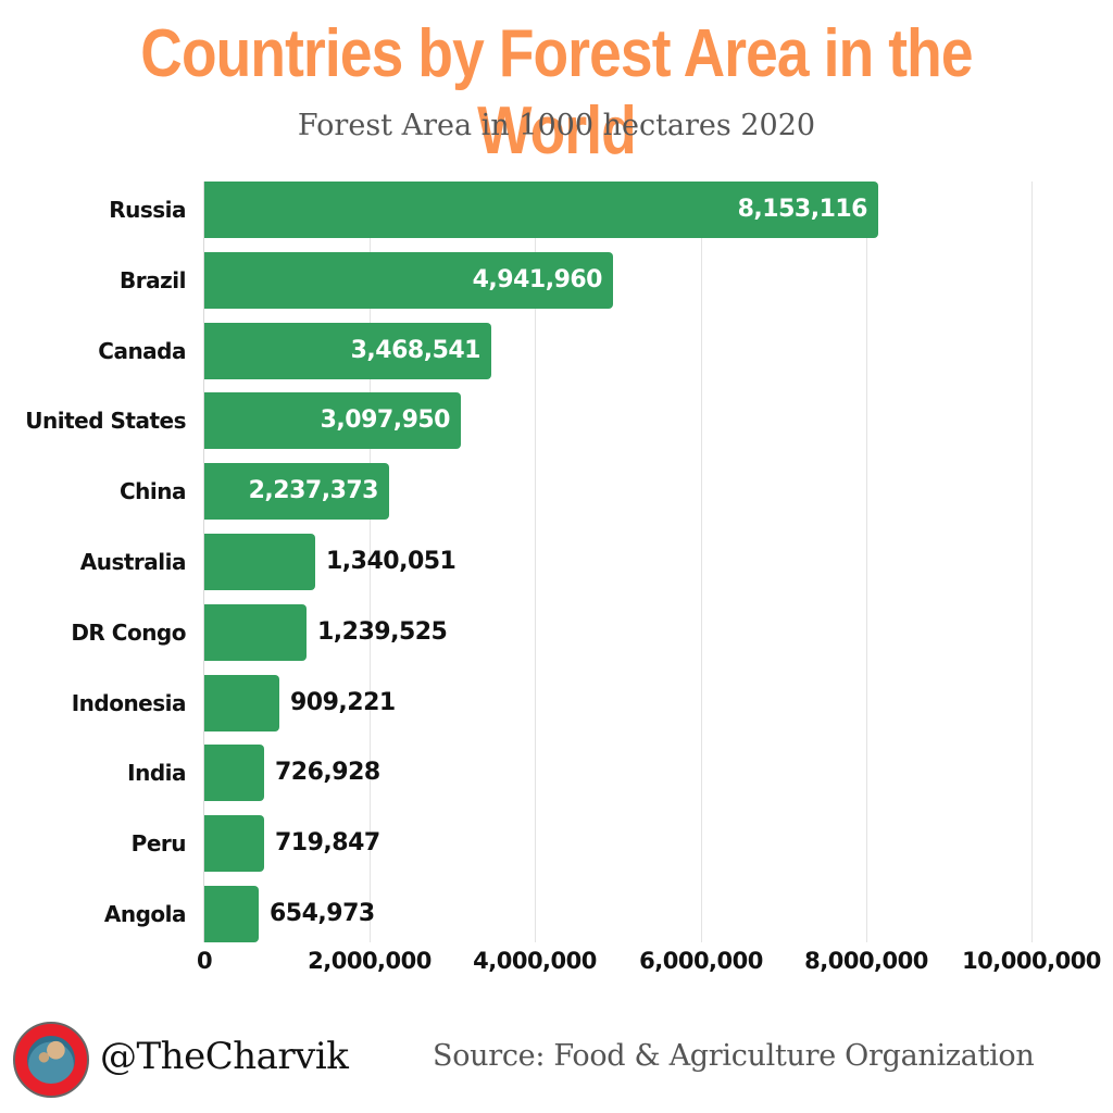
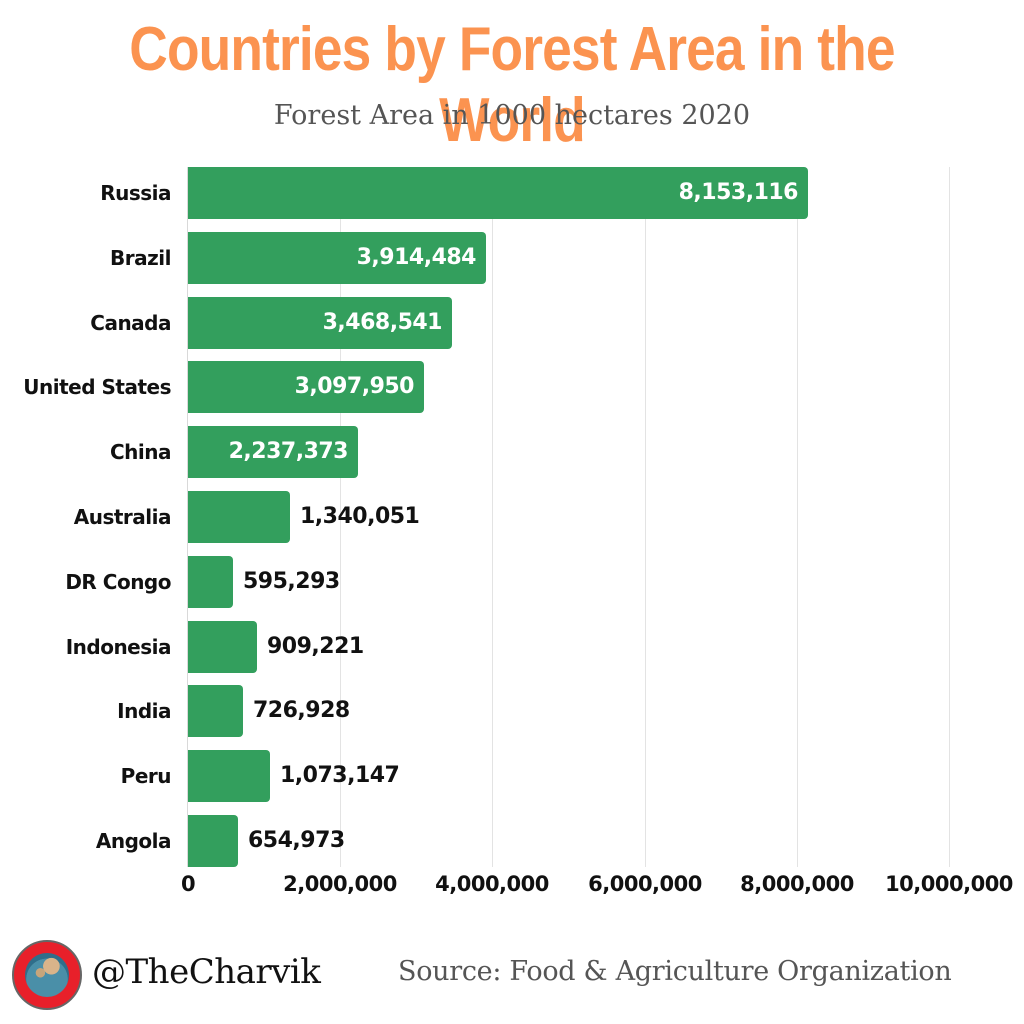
Brazil: 4,941,960 -> 3,914,484
DR Congo: 1,239,525 -> 595,293
Peru: 719,847 -> 1,073,147
